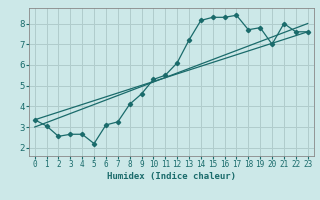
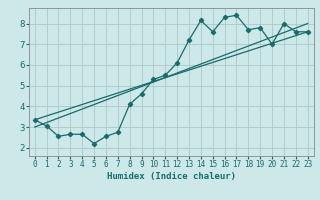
6: 3.10 -> 2.55
7: 3.25 -> 2.75
15: 8.30 -> 7.60
